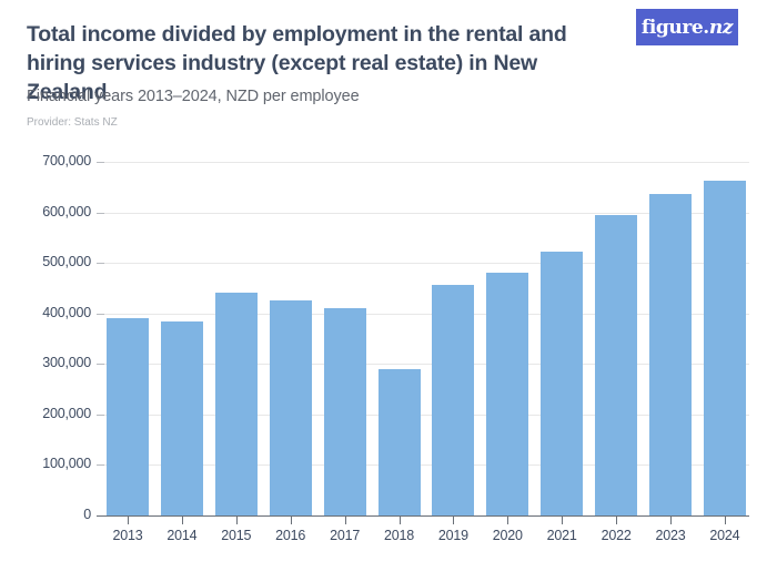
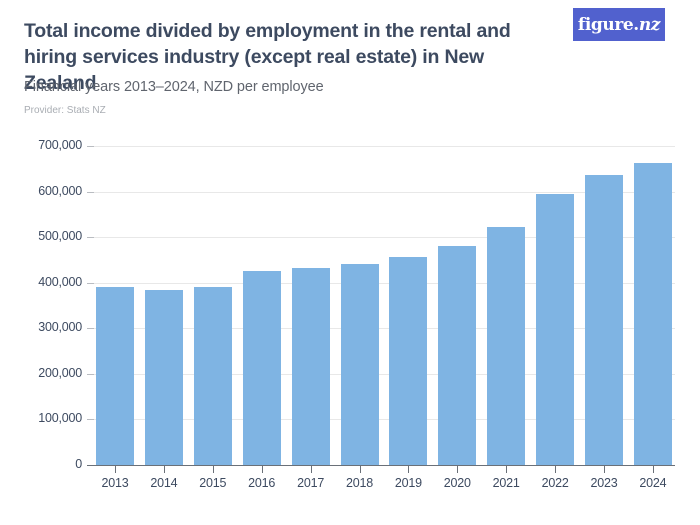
2015: 440000 -> 390000
2017: 410000 -> 430000
2018: 290000 -> 440000
